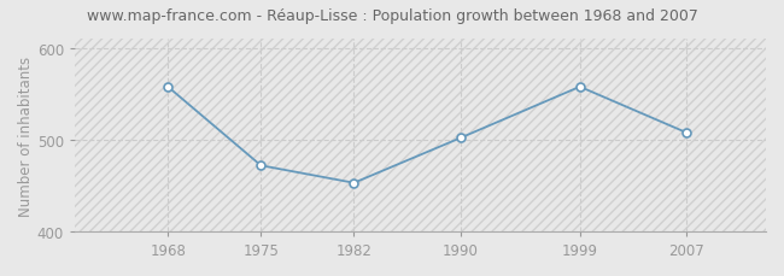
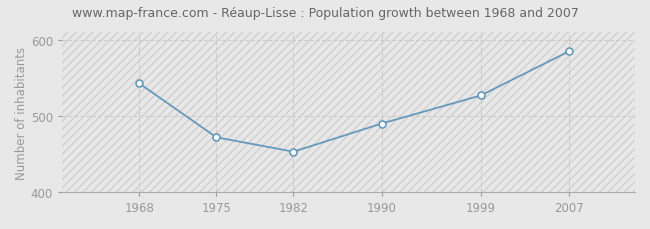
1968: 558 -> 543
1990: 502 -> 490
1999: 558 -> 527
2007: 508 -> 585
